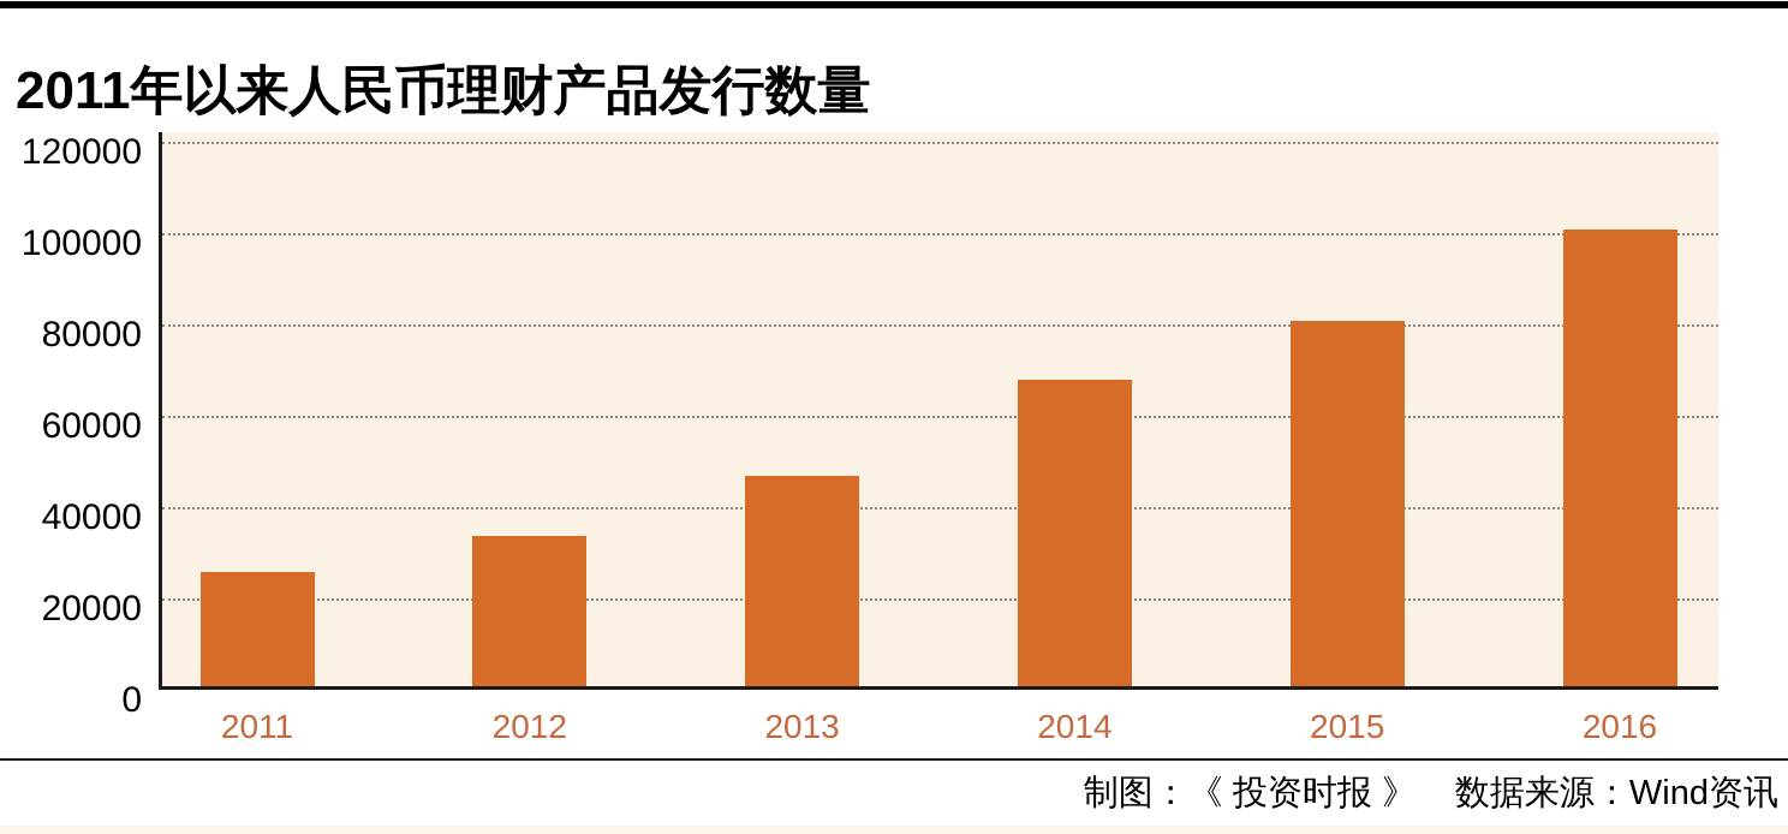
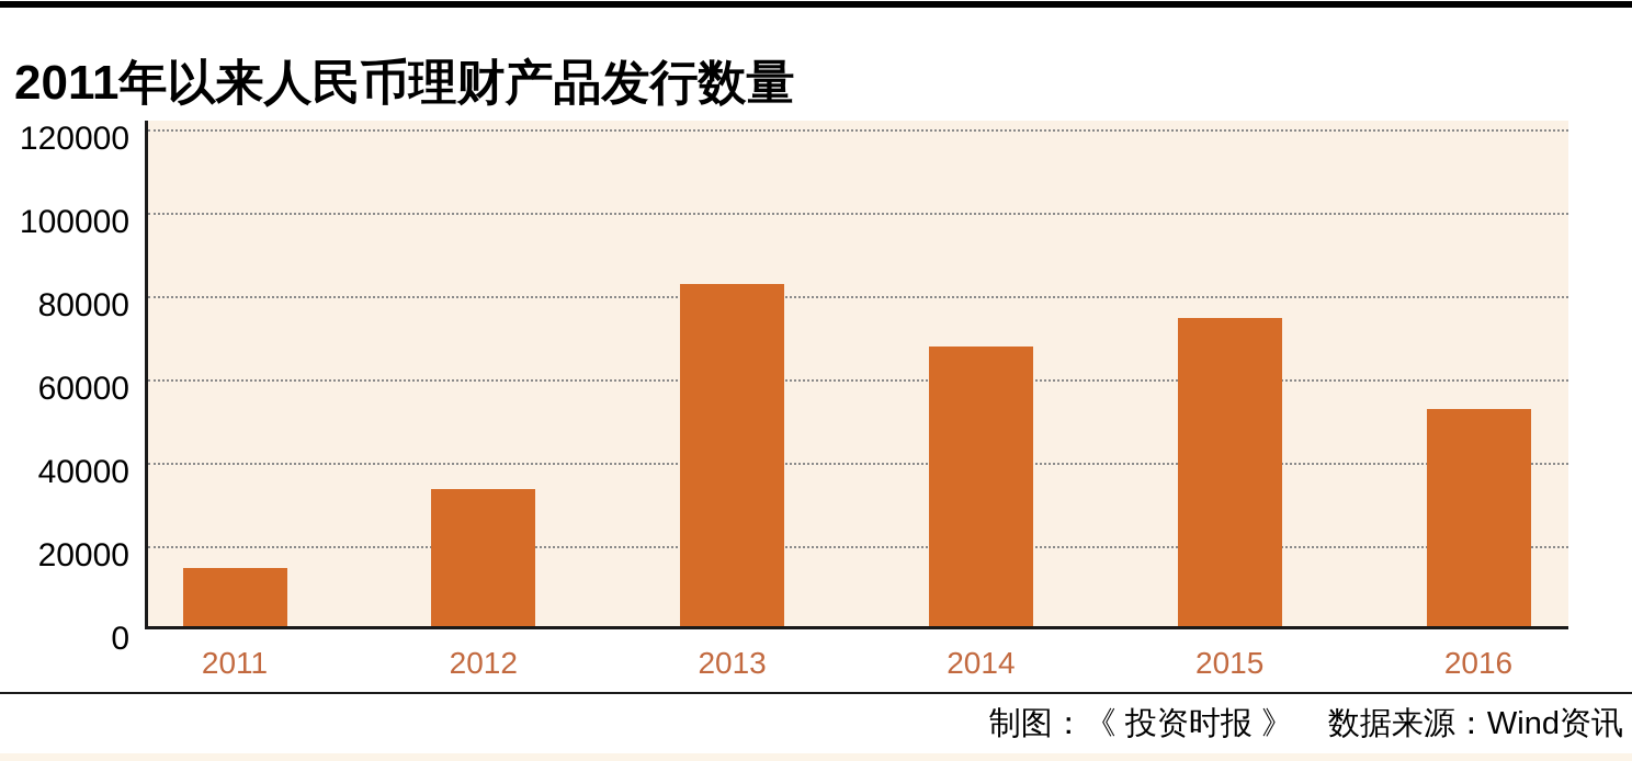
2011: 25000 -> 14000
2013: 46000 -> 82000
2015: 80000 -> 74000
2016: 100000 -> 52000
